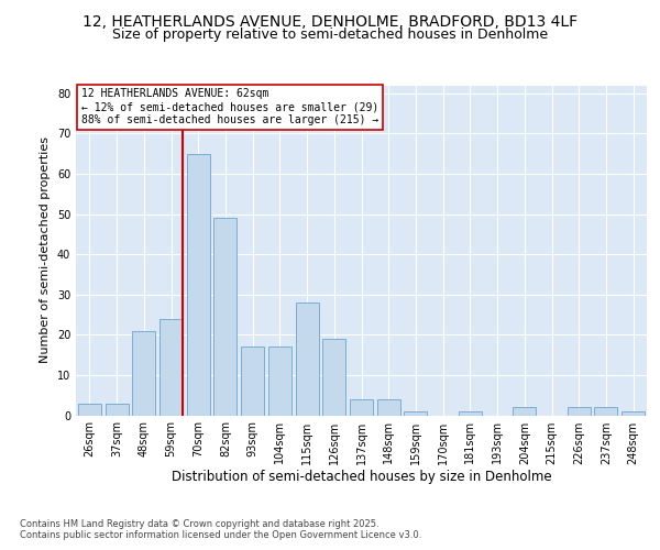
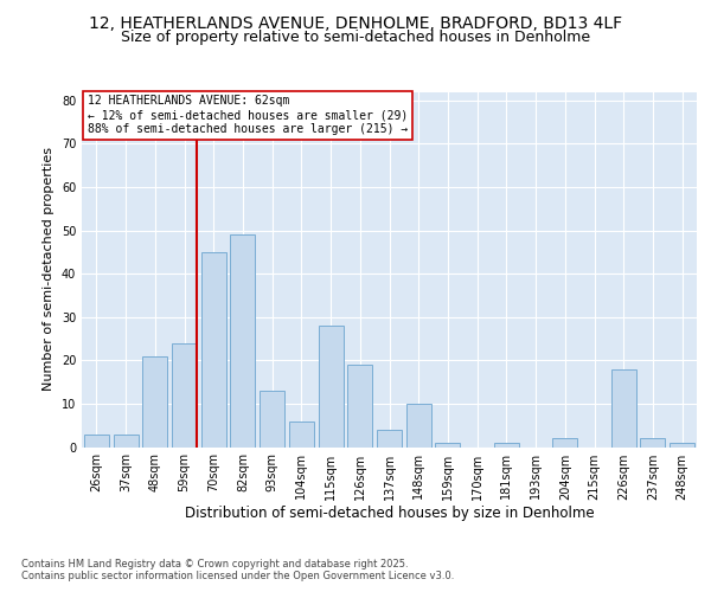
70sqm: 65 -> 45
93sqm: 17 -> 13
104sqm: 17 -> 6
148sqm: 4 -> 10
226sqm: 2 -> 18
